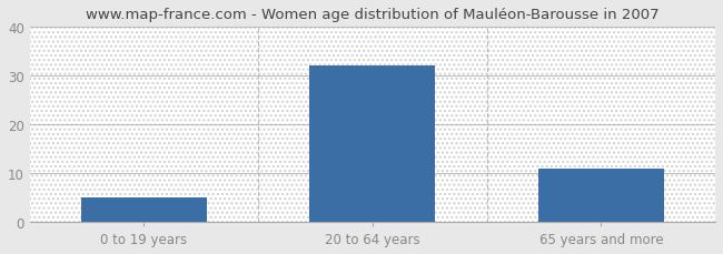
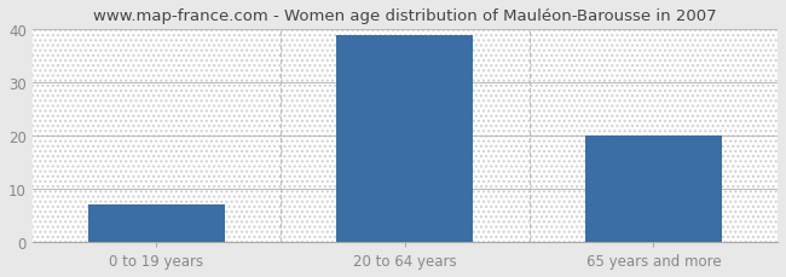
0 to 19 years: 5 -> 7
20 to 64 years: 32 -> 39
65 years and more: 11 -> 20
